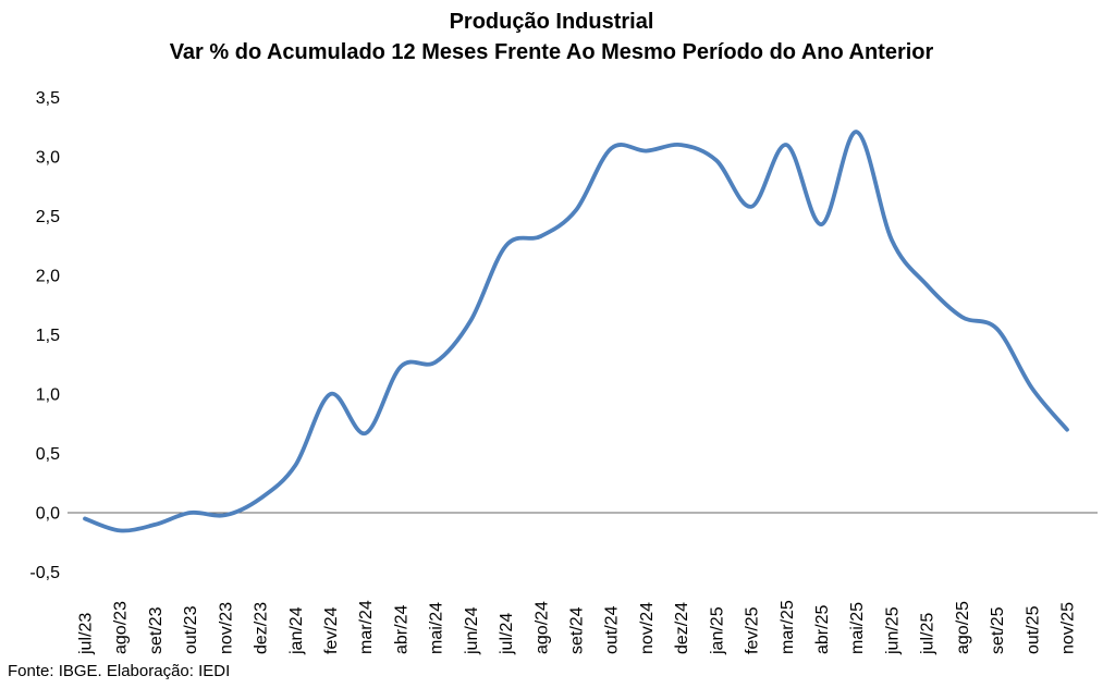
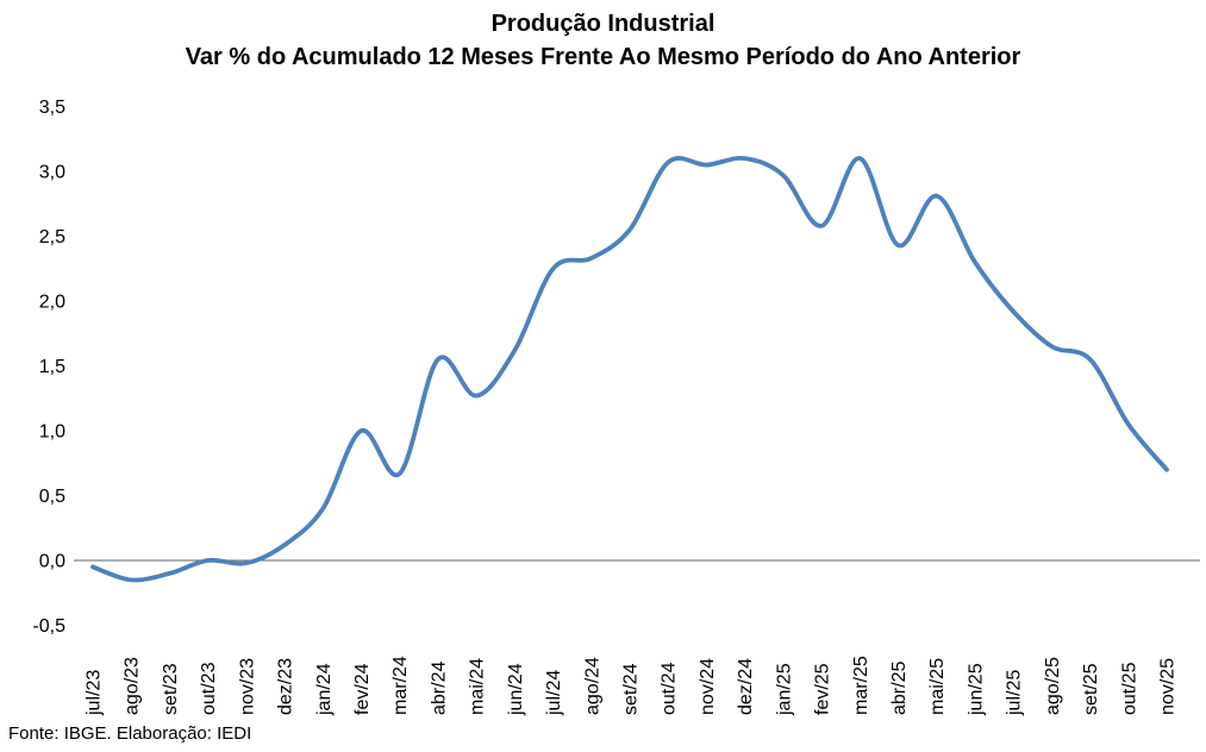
abr/24: 1,23 -> 1,55
mai/25: 3,21 -> 2,81
